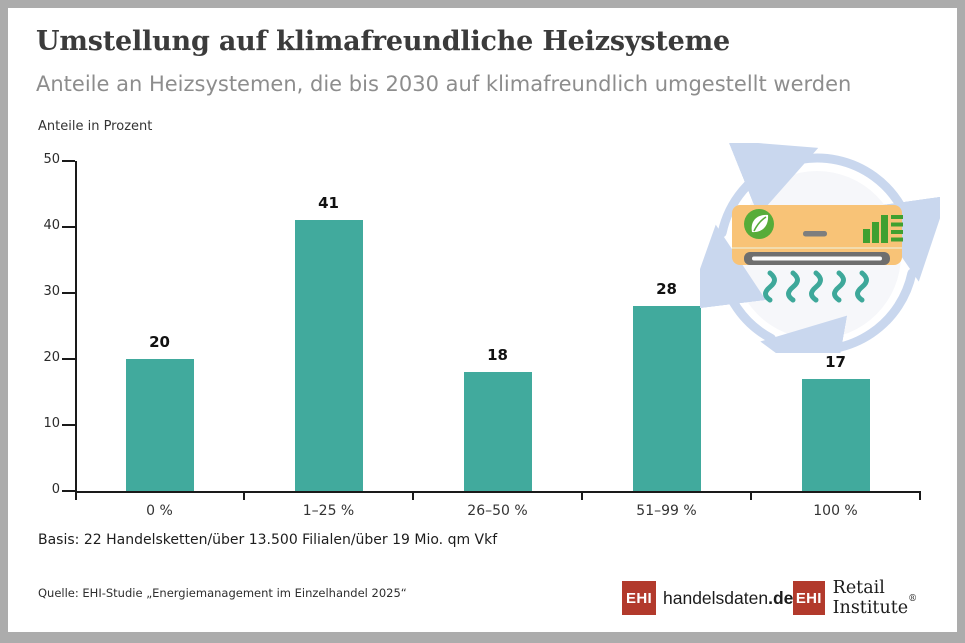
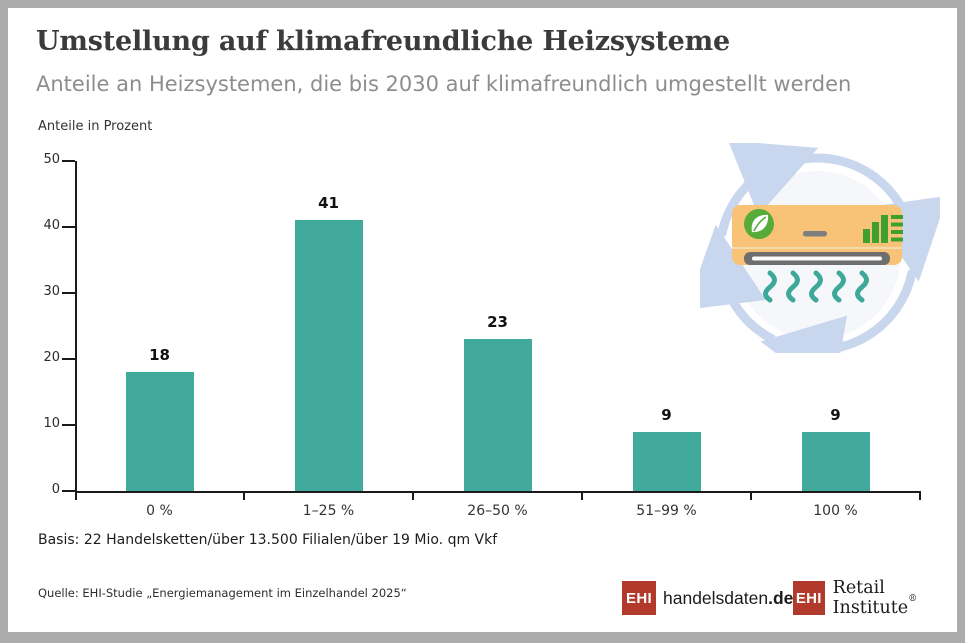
0 %: 20 -> 18
26–50 %: 18 -> 23
51–99 %: 28 -> 9
100 %: 17 -> 9
